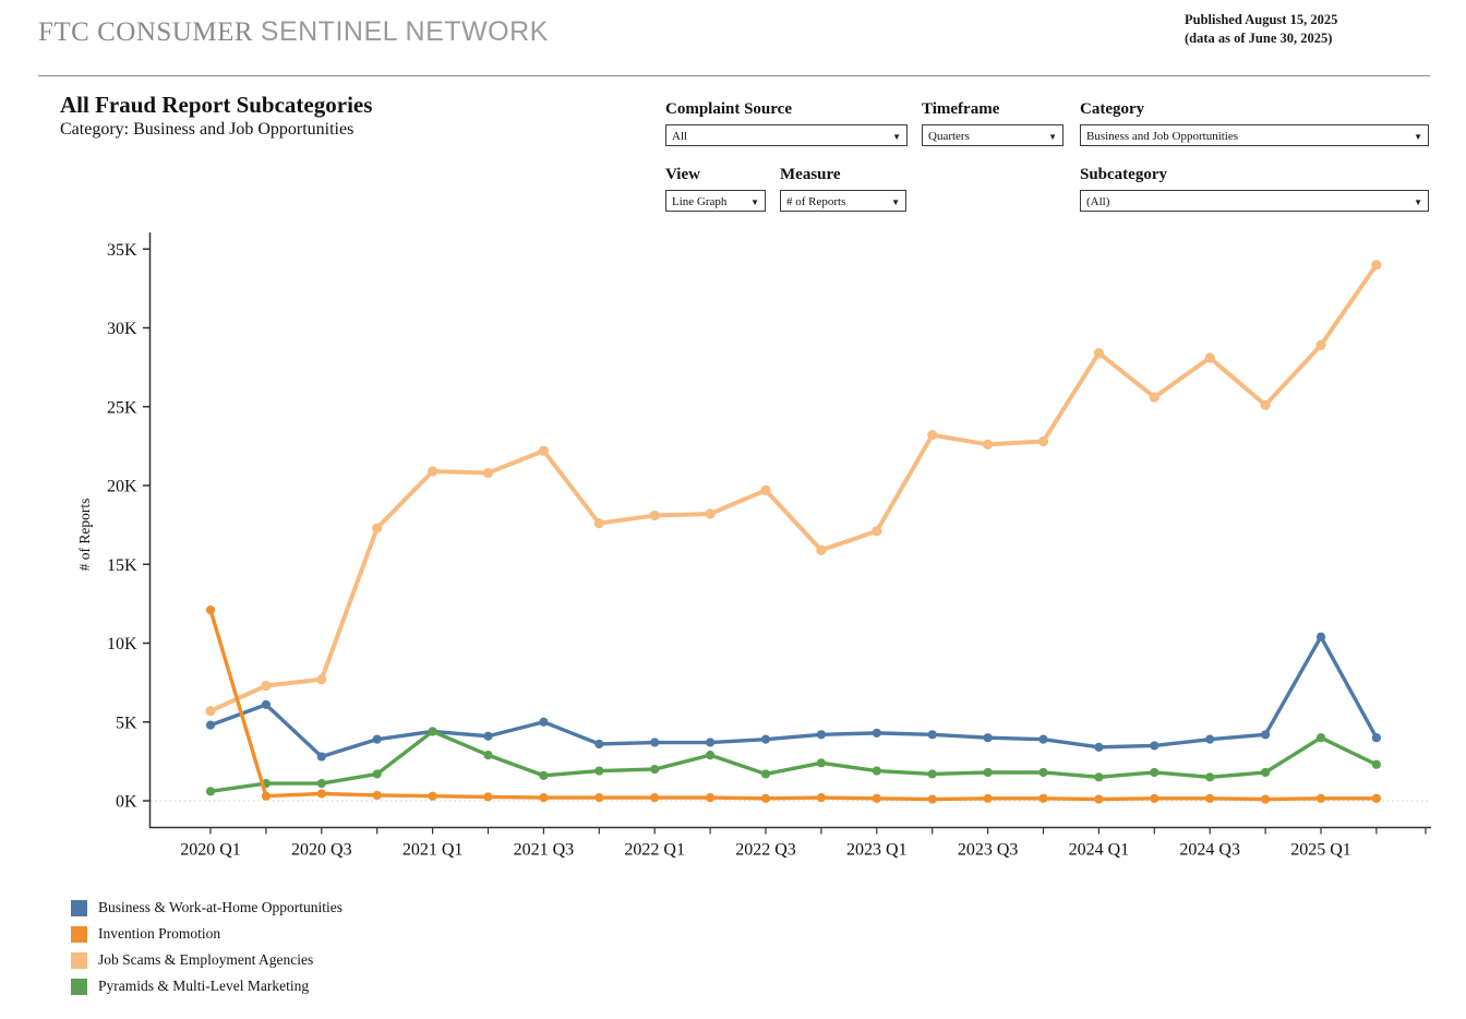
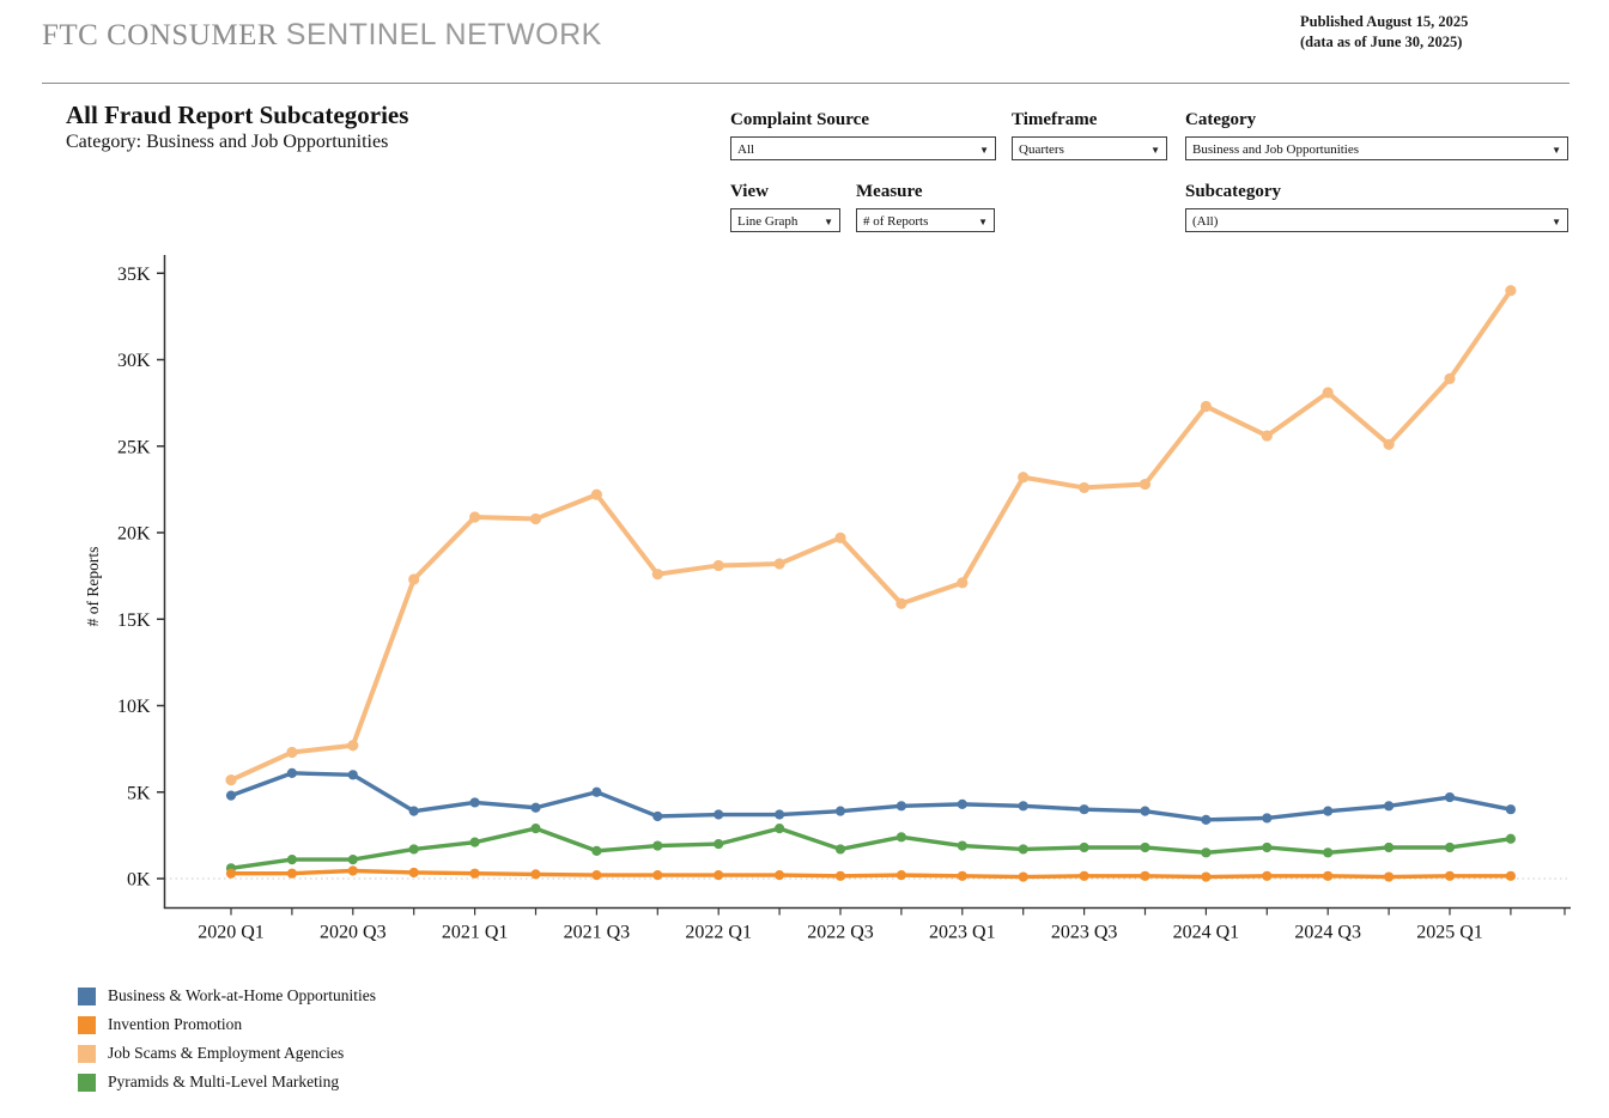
Invention Promotion/2020 Q1: 12.1K -> 0.3K
Business & Work-at-Home Opportunities/2020 Q3: 2.8K -> 6.0K
Pyramids & Multi-Level Marketing/2021 Q1: 4.4K -> 2.1K
Job Scams & Employment Agencies/2024 Q1: 28.4K -> 27.3K
Business & Work-at-Home Opportunities/2025 Q1: 10.4K -> 4.7K
Pyramids & Multi-Level Marketing/2025 Q1: 4.0K -> 1.8K
